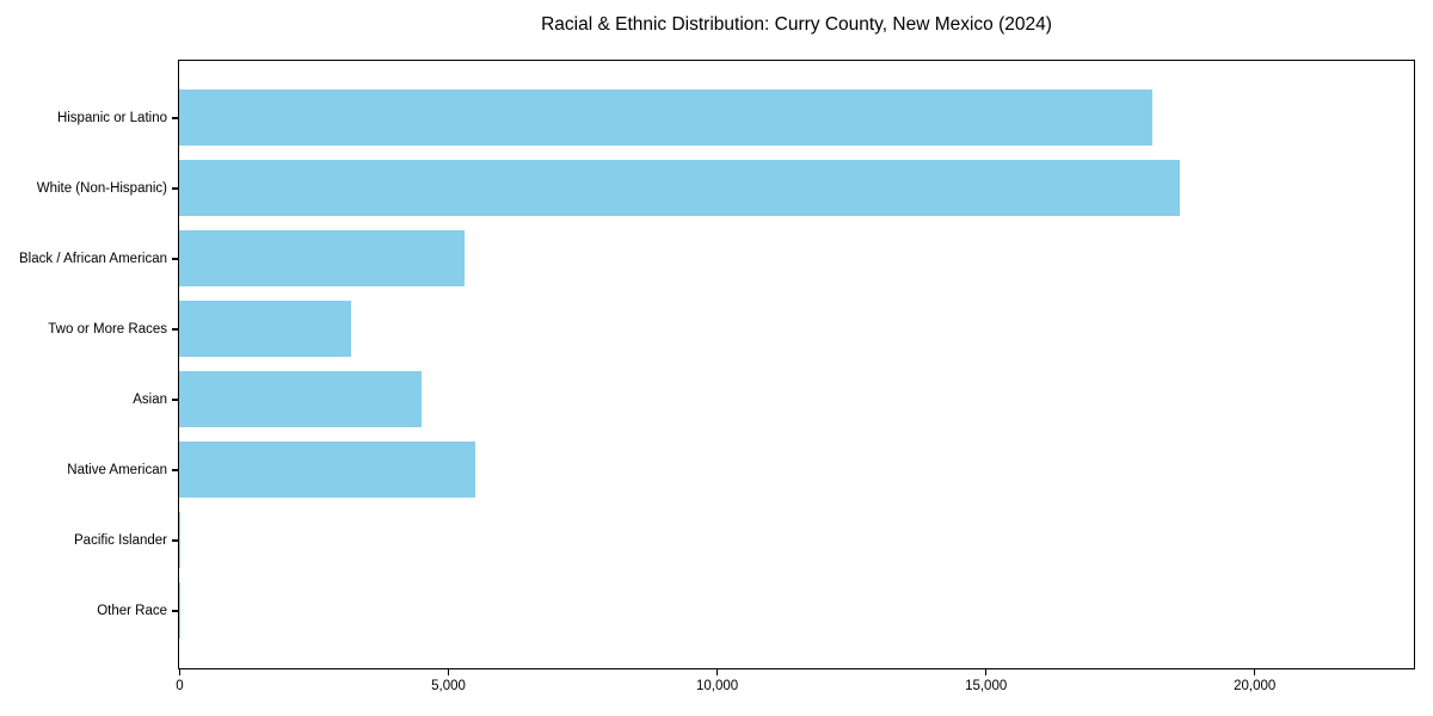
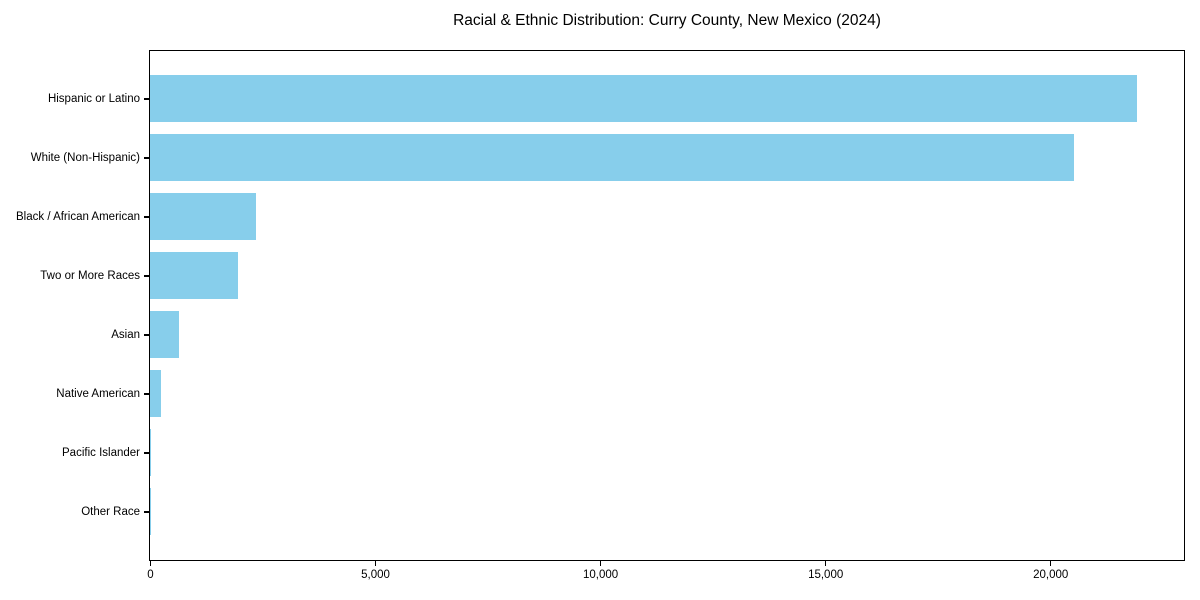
Hispanic or Latino: 18100 -> 21900
White (Non-Hispanic): 18600 -> 20500
Black / African American: 5300 -> 2400
Two or More Races: 3200 -> 2000
Asian: 4500 -> 600
Native American: 5500 -> 200
